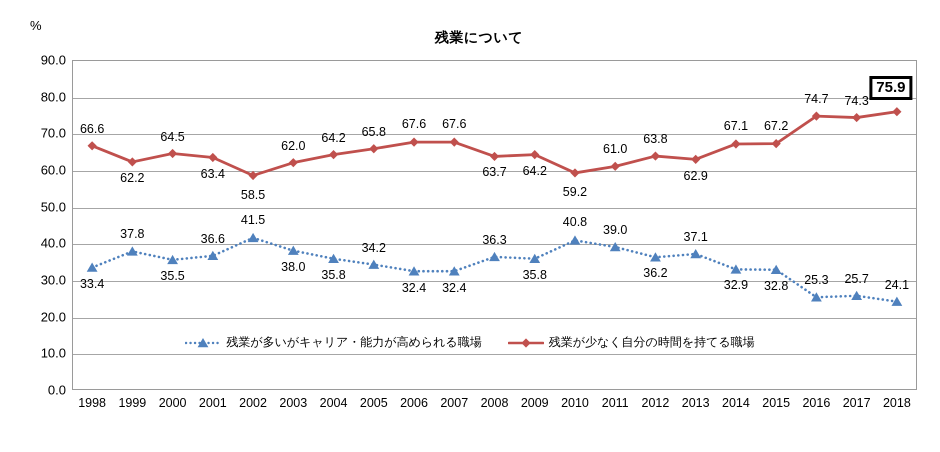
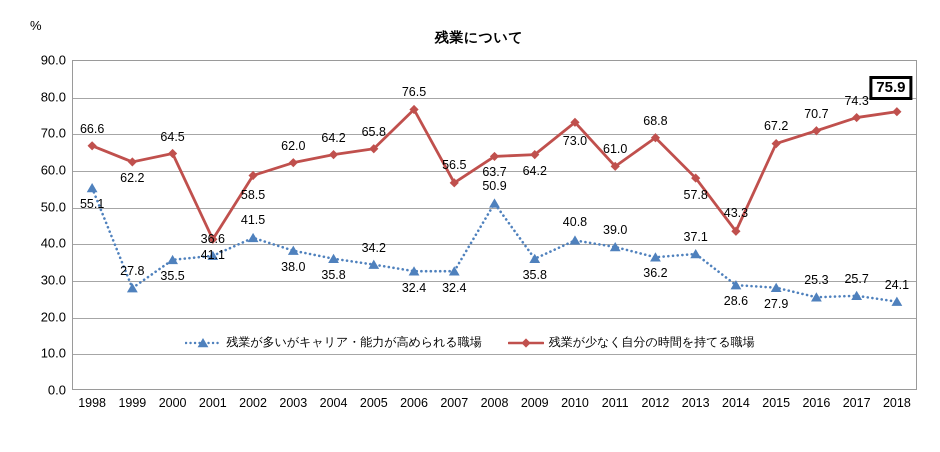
残業が多いがキャリア・能力が高められる職場/1998: 33.4 -> 55.1
残業が多いがキャリア・能力が高められる職場/1999: 37.8 -> 27.8
残業が少なく自分の時間を持てる職場/2001: 63.4 -> 41.1
残業が少なく自分の時間を持てる職場/2006: 67.6 -> 76.5
残業が少なく自分の時間を持てる職場/2007: 67.6 -> 56.5
残業が多いがキャリア・能力が高められる職場/2008: 36.3 -> 50.9
残業が少なく自分の時間を持てる職場/2010: 59.2 -> 73.0
残業が少なく自分の時間を持てる職場/2012: 63.8 -> 68.8
残業が少なく自分の時間を持てる職場/2013: 62.9 -> 57.8
残業が多いがキャリア・能力が高められる職場/2014: 32.9 -> 28.6
残業が少なく自分の時間を持てる職場/2014: 67.1 -> 43.3
残業が多いがキャリア・能力が高められる職場/2015: 32.8 -> 27.9
残業が少なく自分の時間を持てる職場/2016: 74.7 -> 70.7
